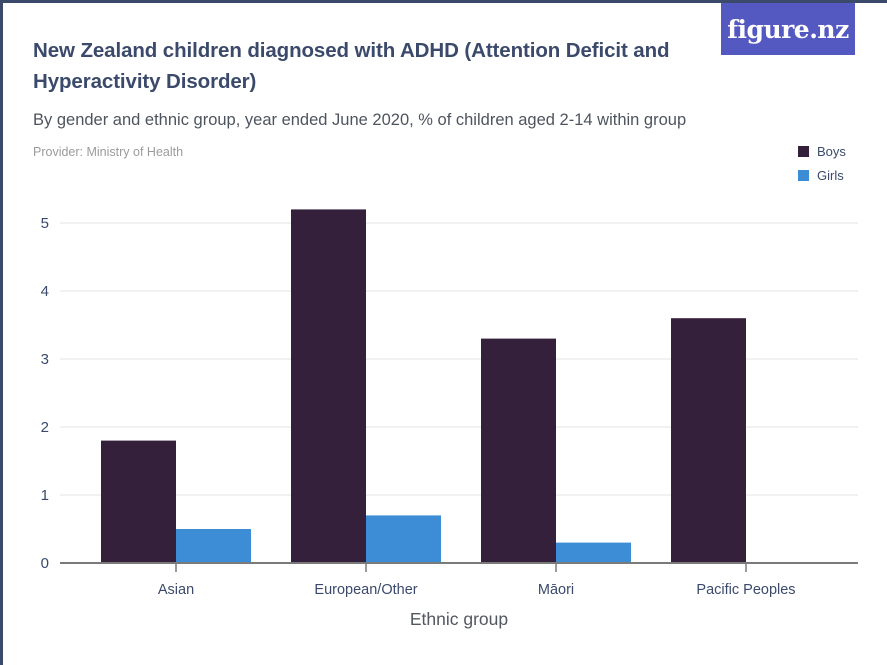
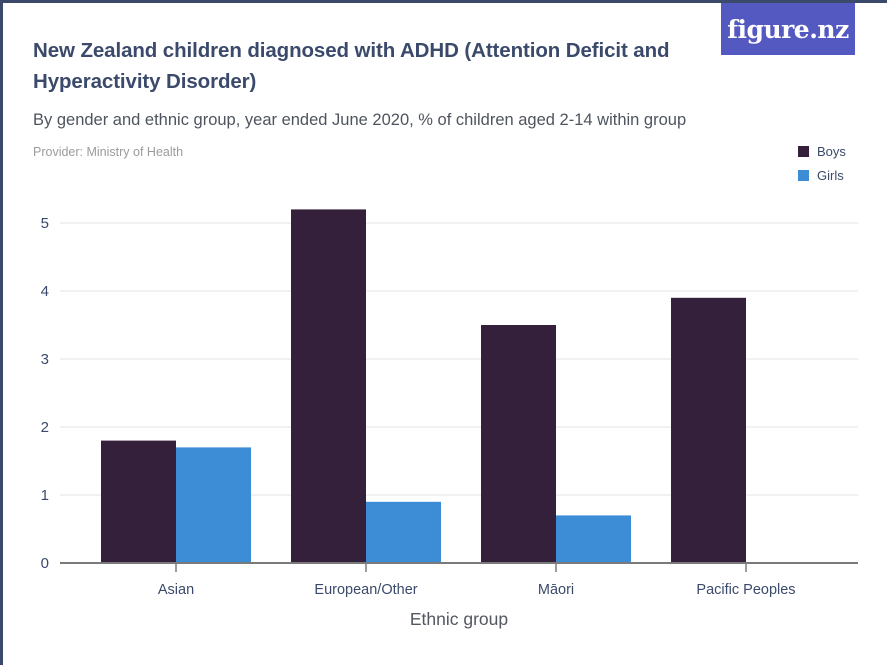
Girls/Asian: 0.5 -> 1.7
Girls/European/Other: 0.7 -> 0.9
Boys/Māori: 3.3 -> 3.5
Girls/Māori: 0.3 -> 0.7
Boys/Pacific Peoples: 3.6 -> 3.9
